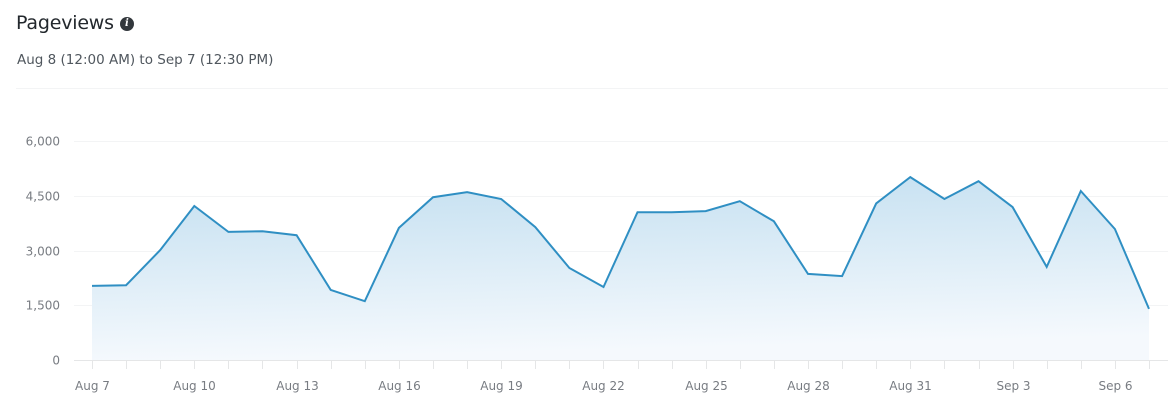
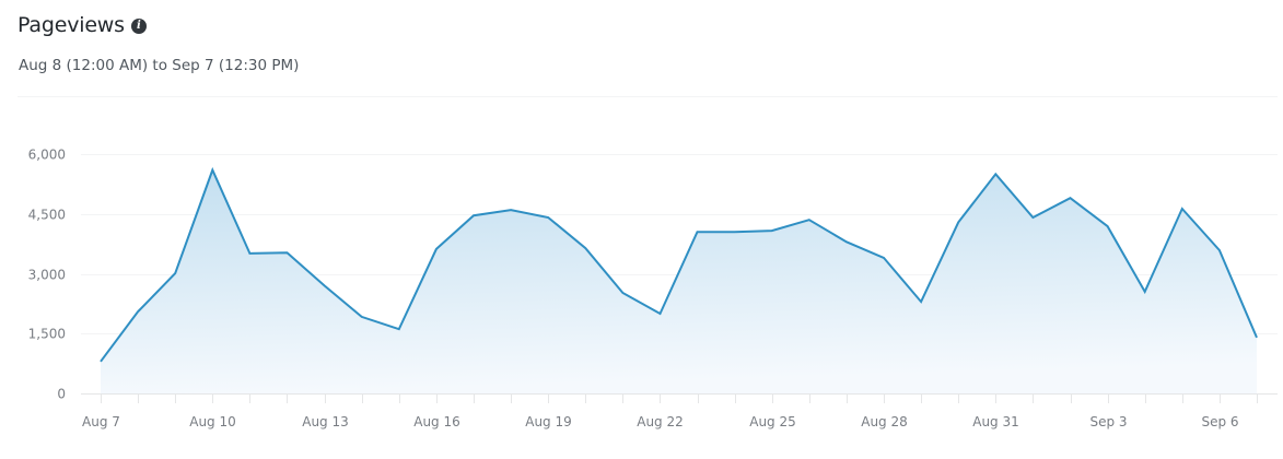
Aug 7: 2000 -> 800
Aug 10: 4200 -> 5600
Aug 13: 3400 -> 2700
Aug 28: 2400 -> 3400
Aug 31: 5000 -> 5500
